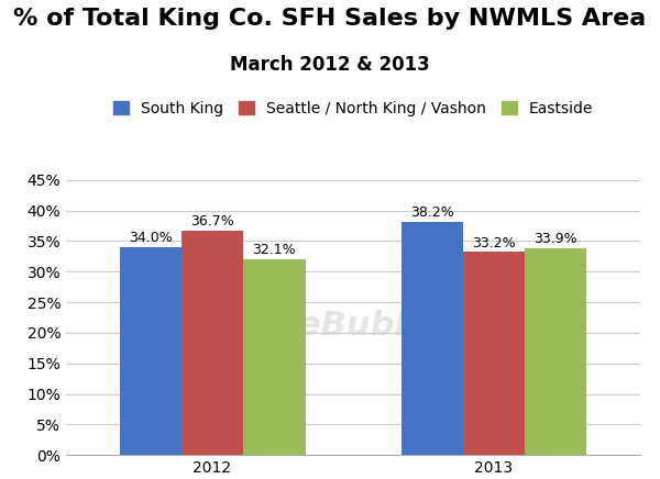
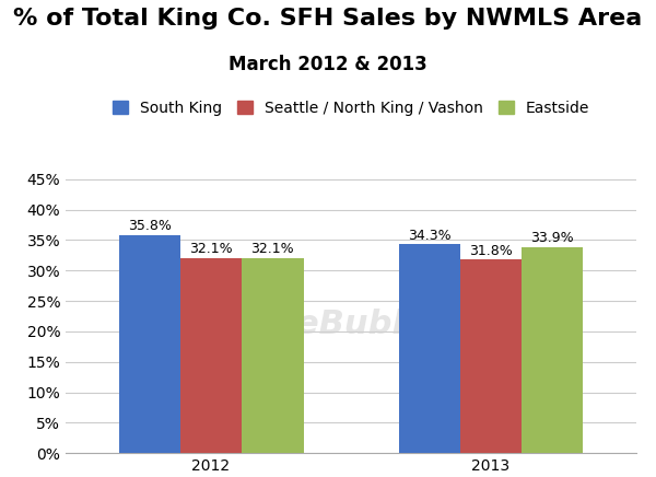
South King/2012: 34.0% -> 35.8%
Seattle / North King / Vashon/2012: 36.7% -> 32.1%
South King/2013: 38.2% -> 34.3%
Seattle / North King / Vashon/2013: 33.2% -> 31.8%
